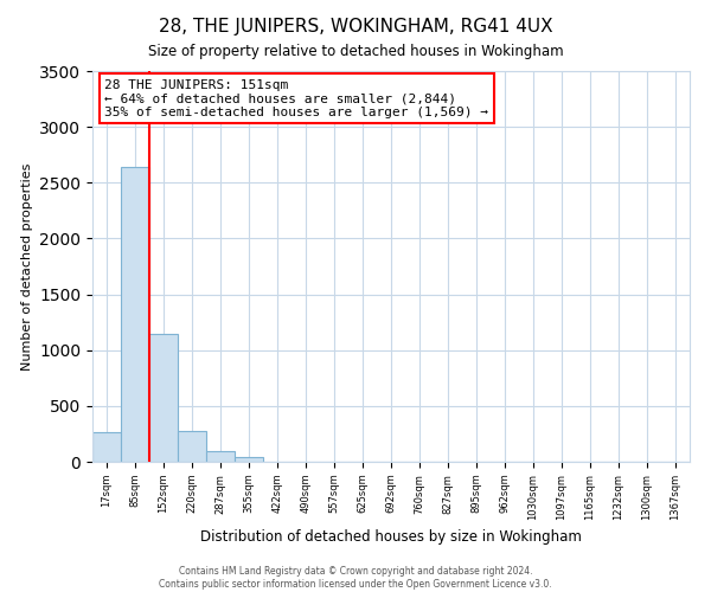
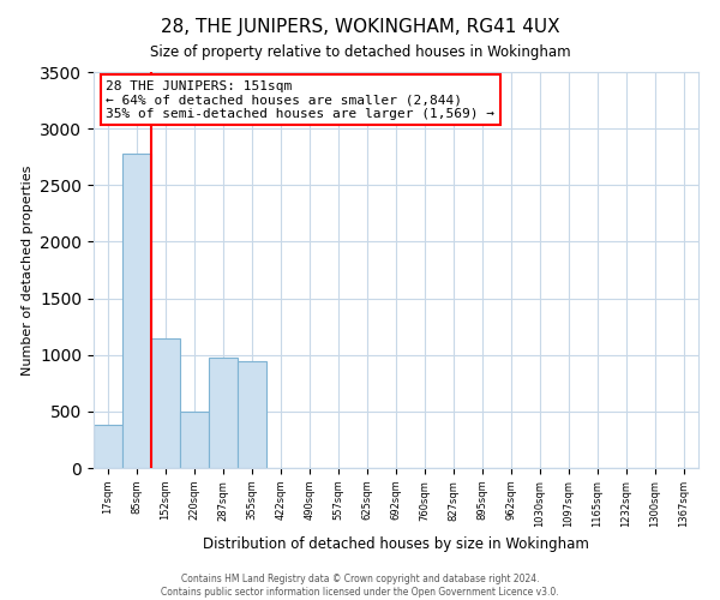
17sqm: 270 -> 380
85sqm: 2640 -> 2780
220sqm: 280 -> 500
287sqm: 100 -> 980
355sqm: 40 -> 940
